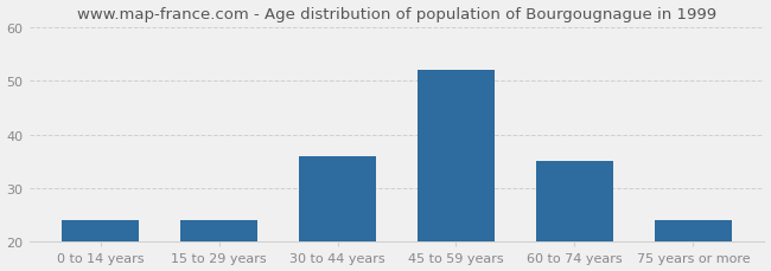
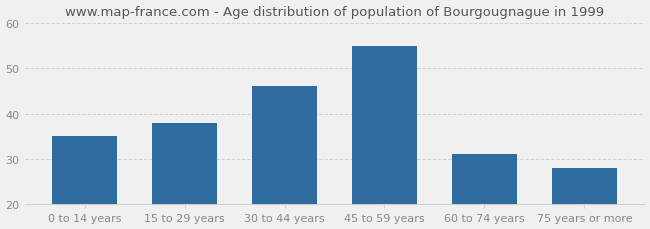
0 to 14 years: 24 -> 35
15 to 29 years: 24 -> 38
30 to 44 years: 36 -> 46
45 to 59 years: 52 -> 55
60 to 74 years: 35 -> 31
75 years or more: 24 -> 28
